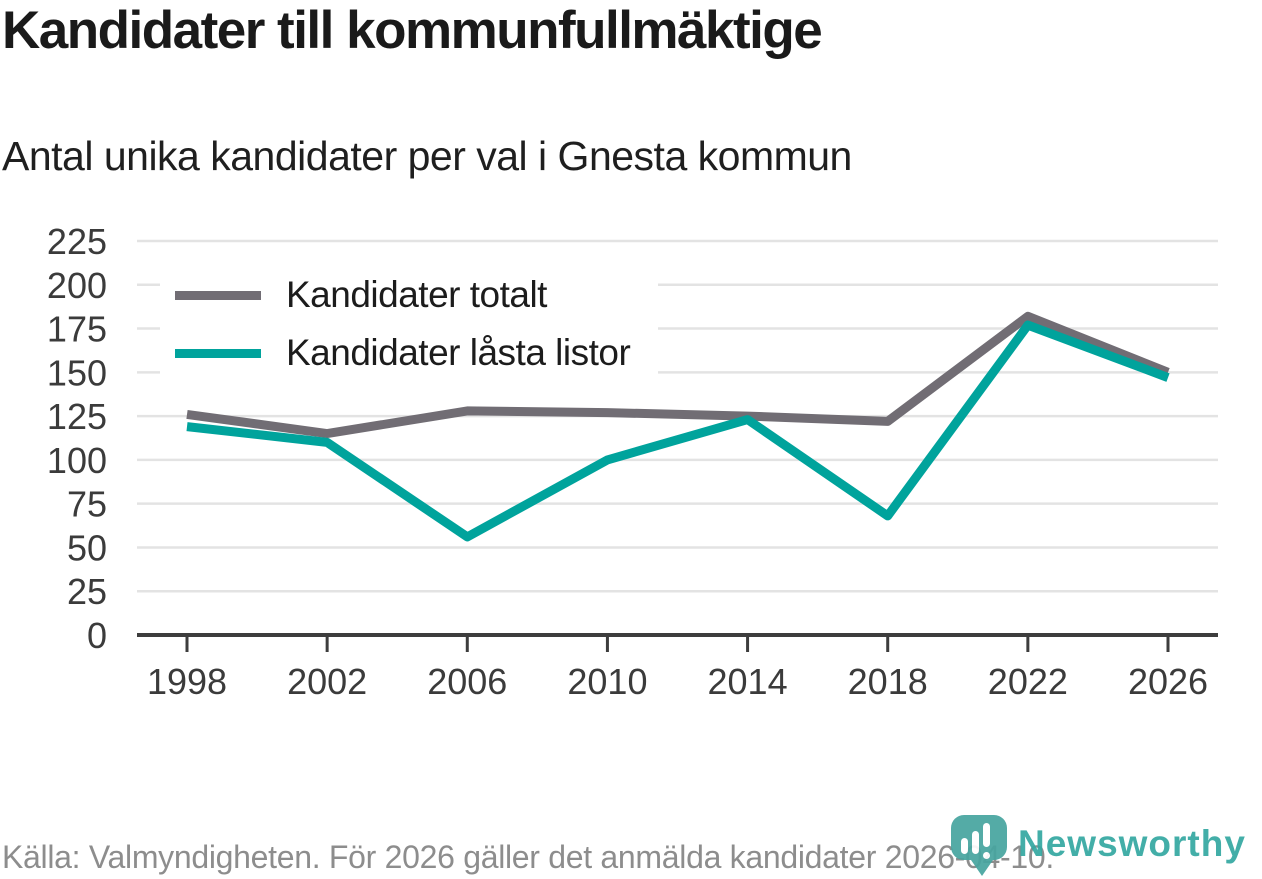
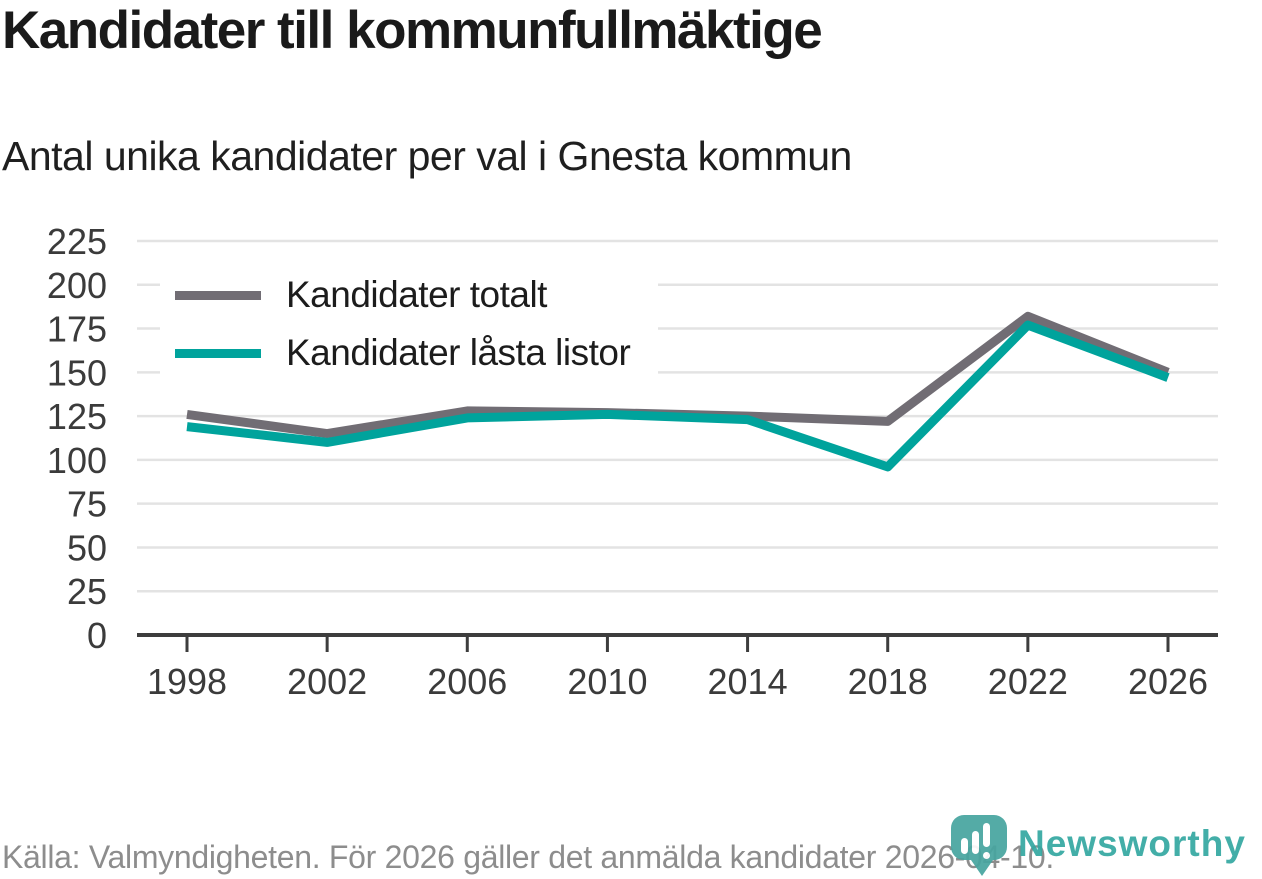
Kandidater låsta listor/2006: 56 -> 124
Kandidater låsta listor/2010: 100 -> 126
Kandidater låsta listor/2018: 68 -> 96
